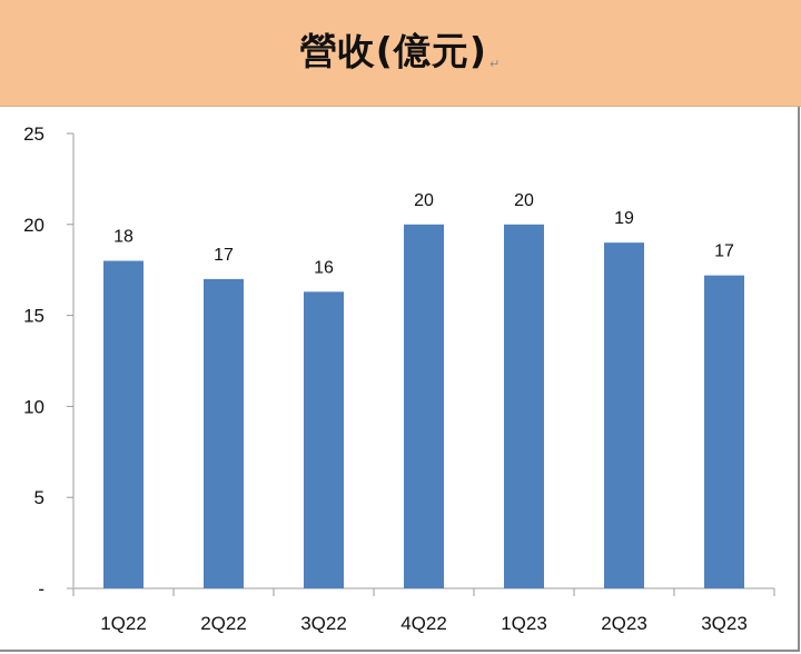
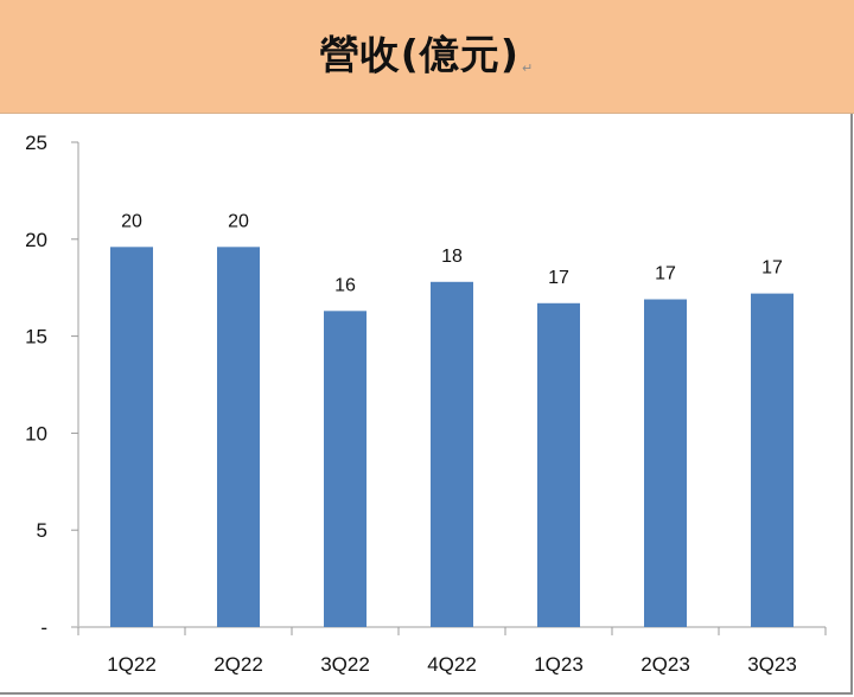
1Q22: 18 -> 20
2Q22: 17 -> 20
4Q22: 20 -> 18
1Q23: 20 -> 17
2Q23: 19 -> 17
